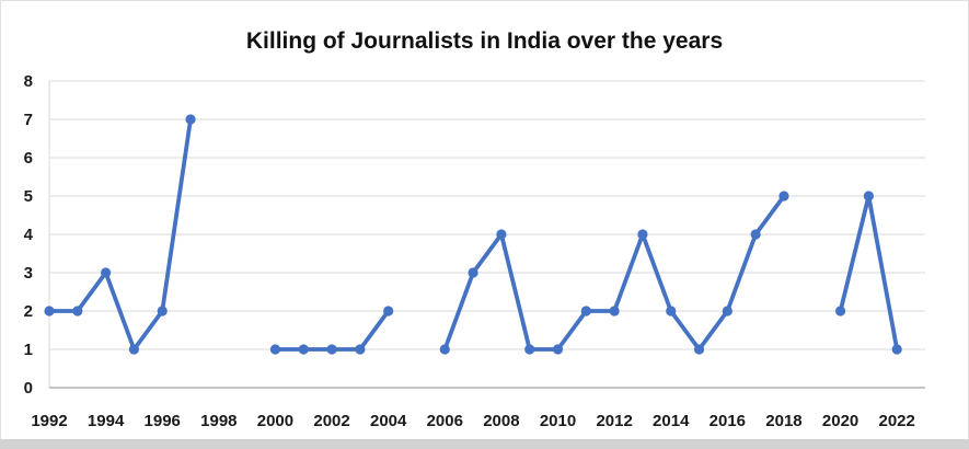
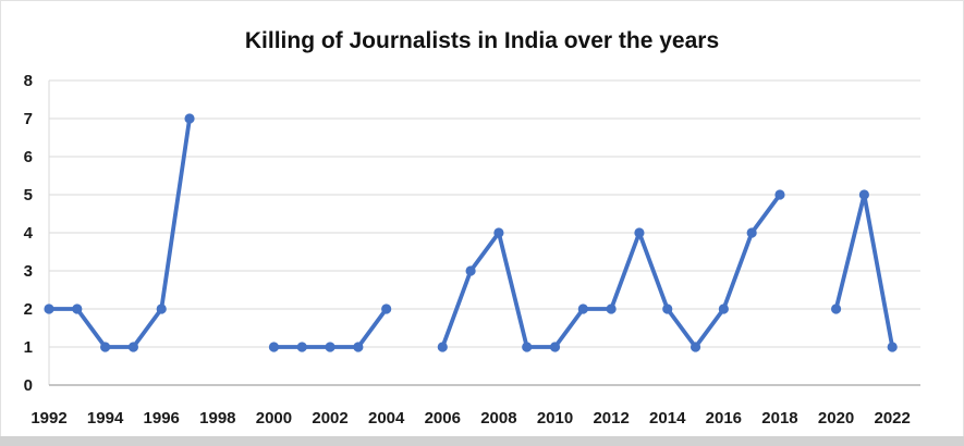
1994: 3 -> 1
